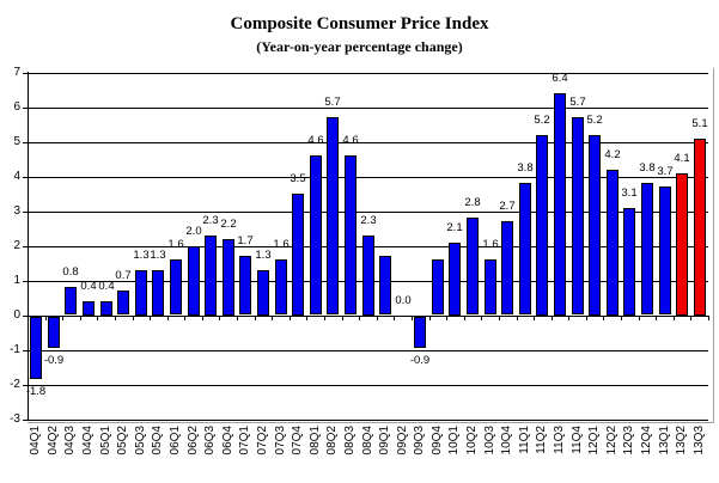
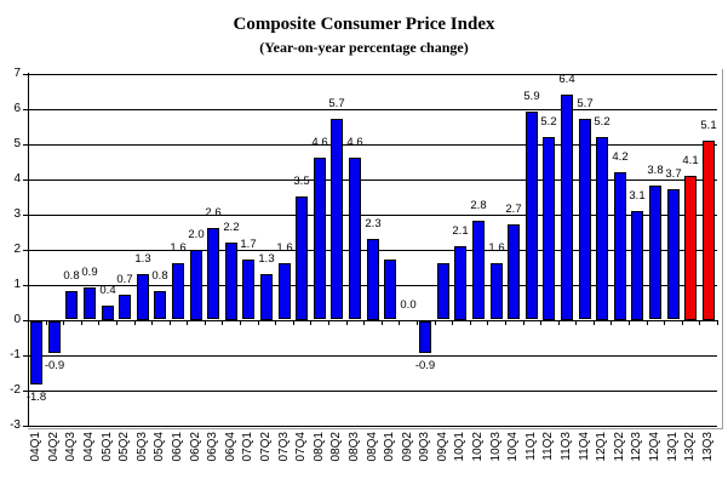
04Q4: 0.4 -> 0.9
05Q4: 1.3 -> 0.8
06Q3: 2.3 -> 2.6
11Q1: 3.8 -> 5.9
